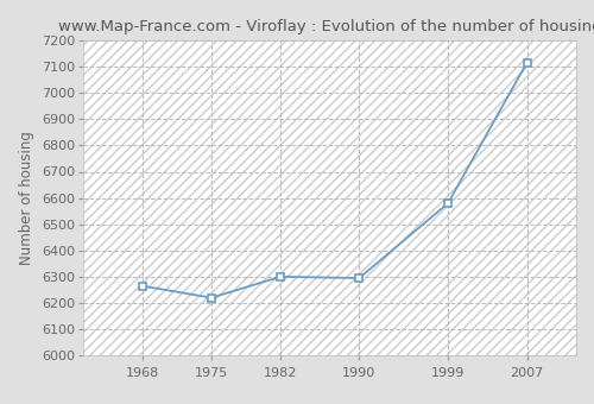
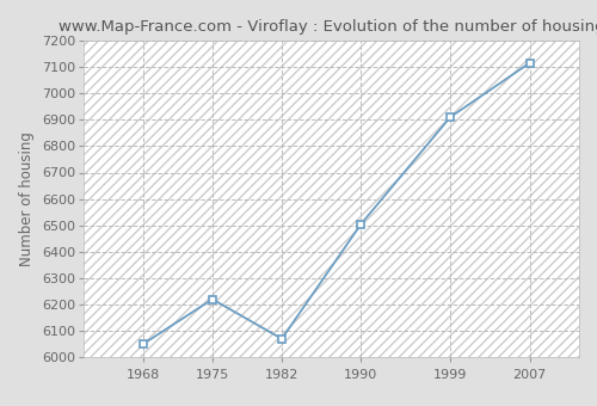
1968: 6265 -> 6050
1982: 6300 -> 6070
1990: 6295 -> 6505
1999: 6580 -> 6910
